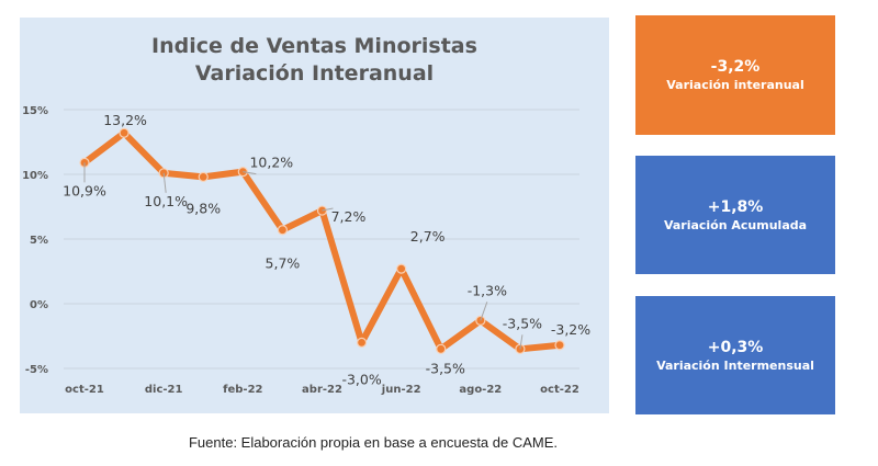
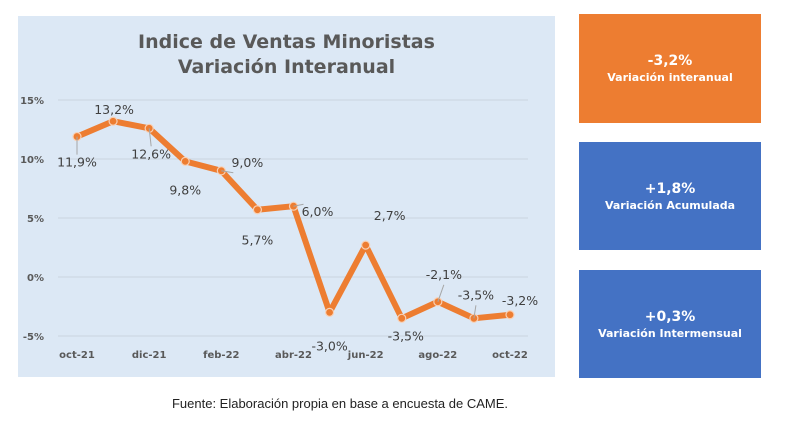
oct-21: 10,9% -> 11,9%
dic-21: 10,1% -> 12,6%
feb-22: 10,2% -> 9,0%
abr-22: 7,2% -> 6,0%
ago-22: -1,3% -> -2,1%
